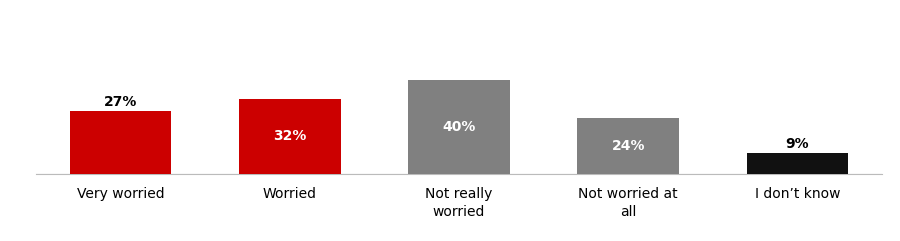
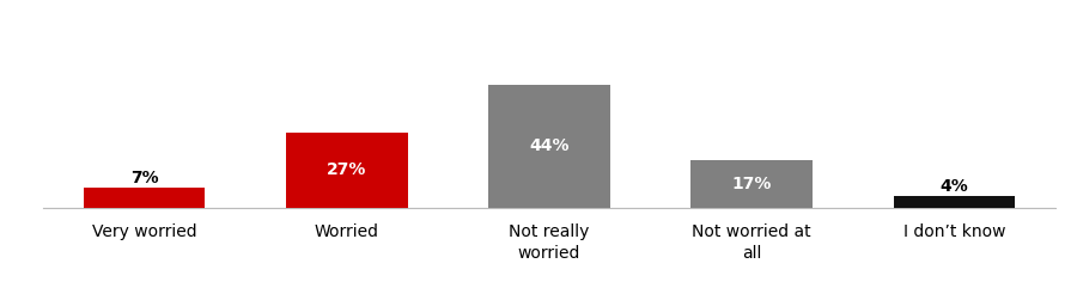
Very worried: 27% -> 7%
Worried: 32% -> 27%
Not really worried: 40% -> 44%
Not worried at all: 24% -> 17%
I don’t know: 9% -> 4%
